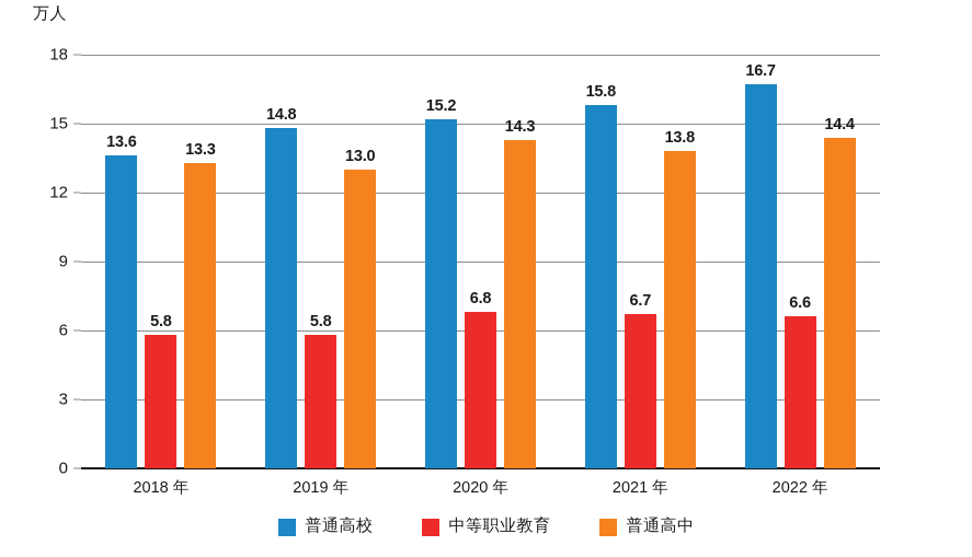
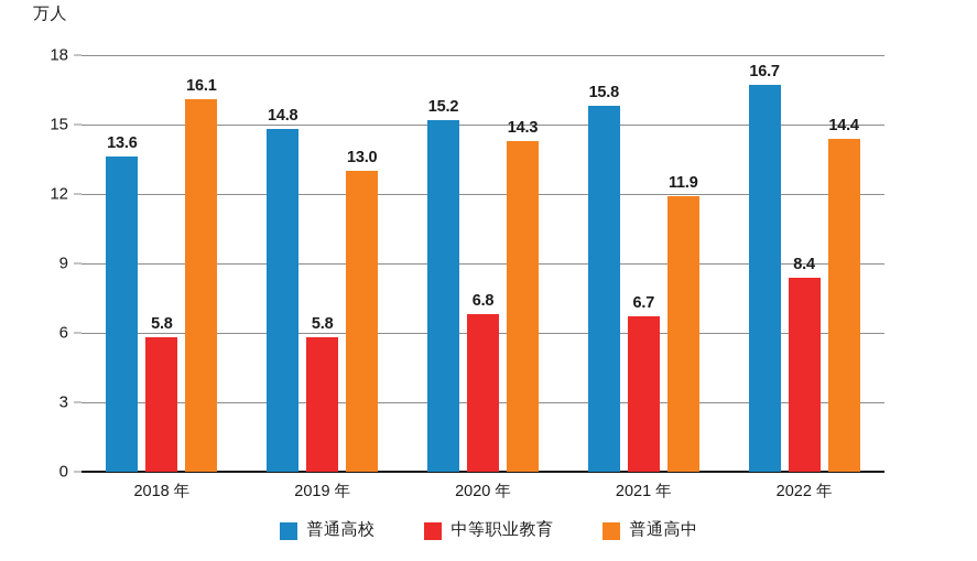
普通高中/2018 年: 13.3 -> 16.1
普通高中/2021 年: 13.8 -> 11.9
中等职业教育/2022 年: 6.6 -> 8.4
